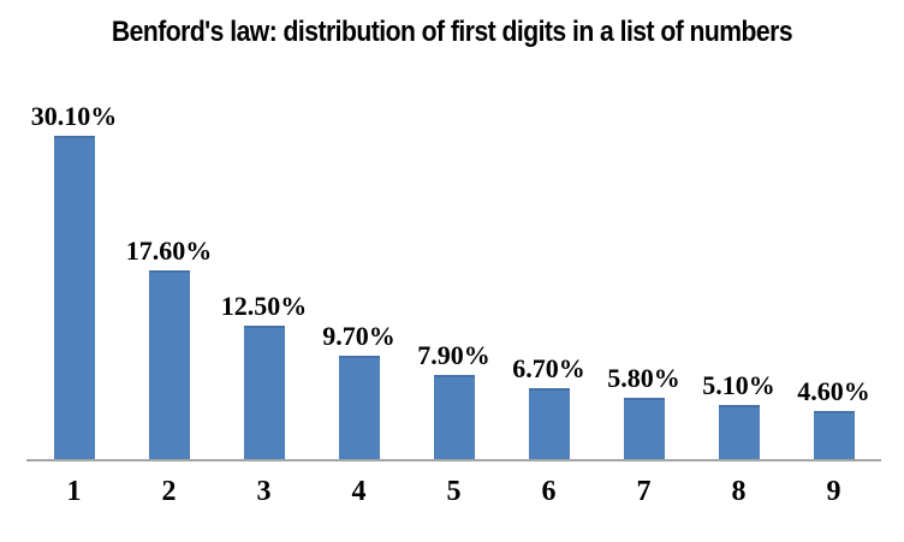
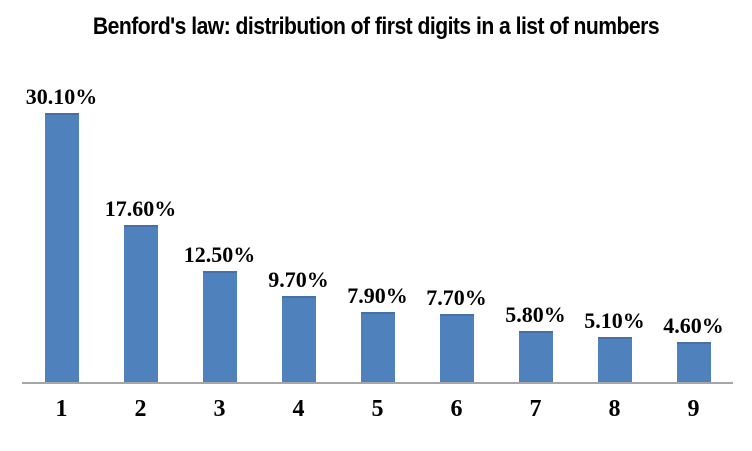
6: 6.70% -> 7.70%
